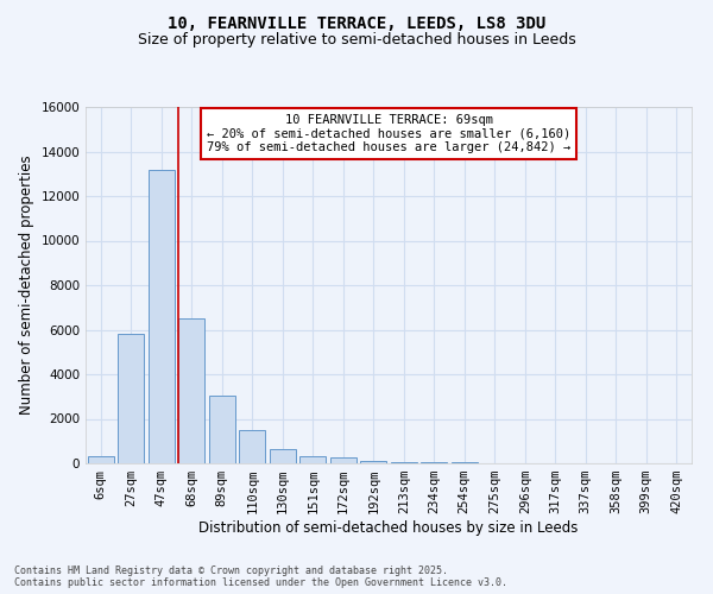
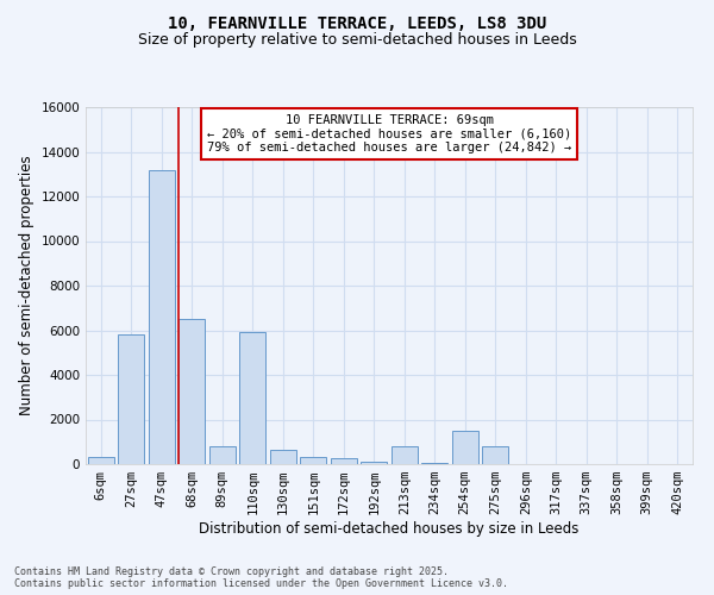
89sqm: 3000 -> 800
110sqm: 1500 -> 5900
213sqm: 100 -> 800
254sqm: 0 -> 1500
275sqm: 0 -> 800
